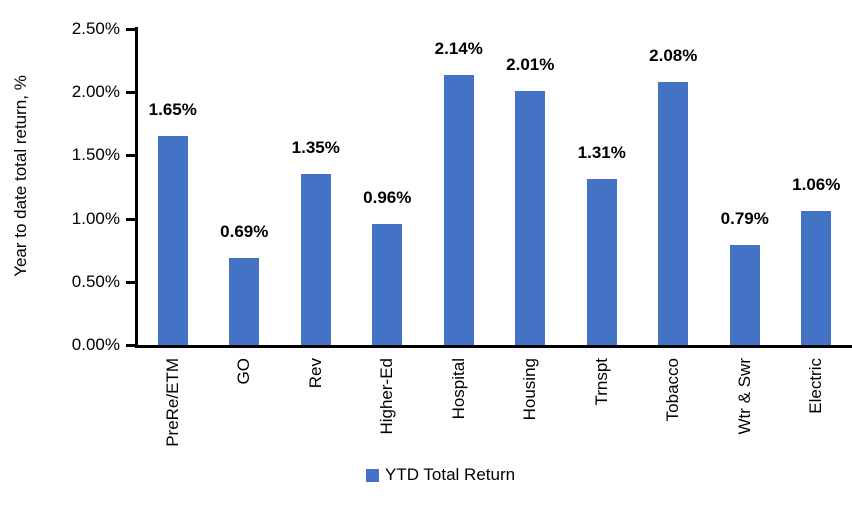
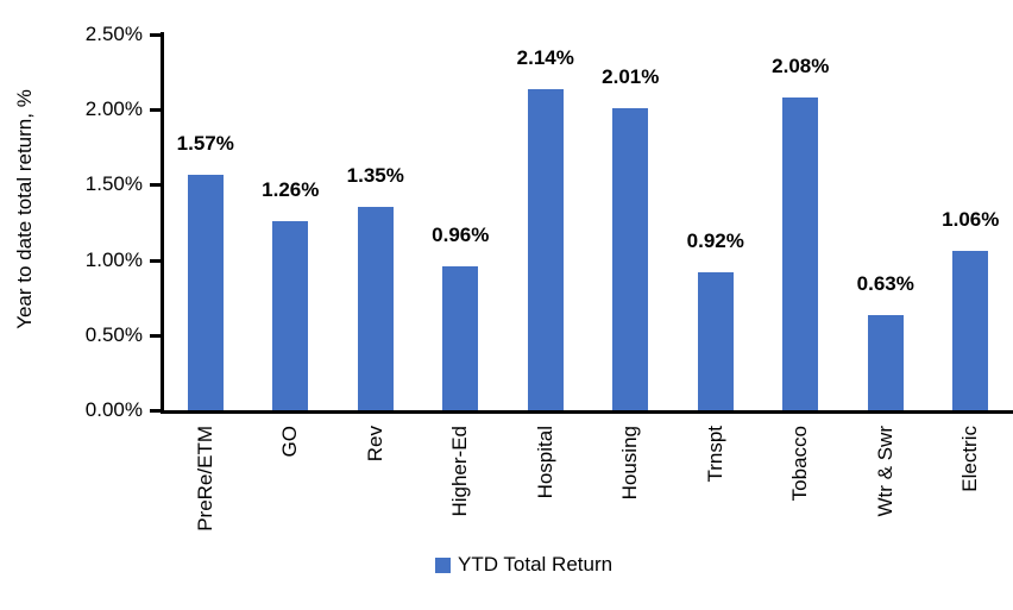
PreRe/ETM: 1.65% -> 1.57%
GO: 0.69% -> 1.26%
Trnspt: 1.31% -> 0.92%
Wtr & Swr: 0.79% -> 0.63%
